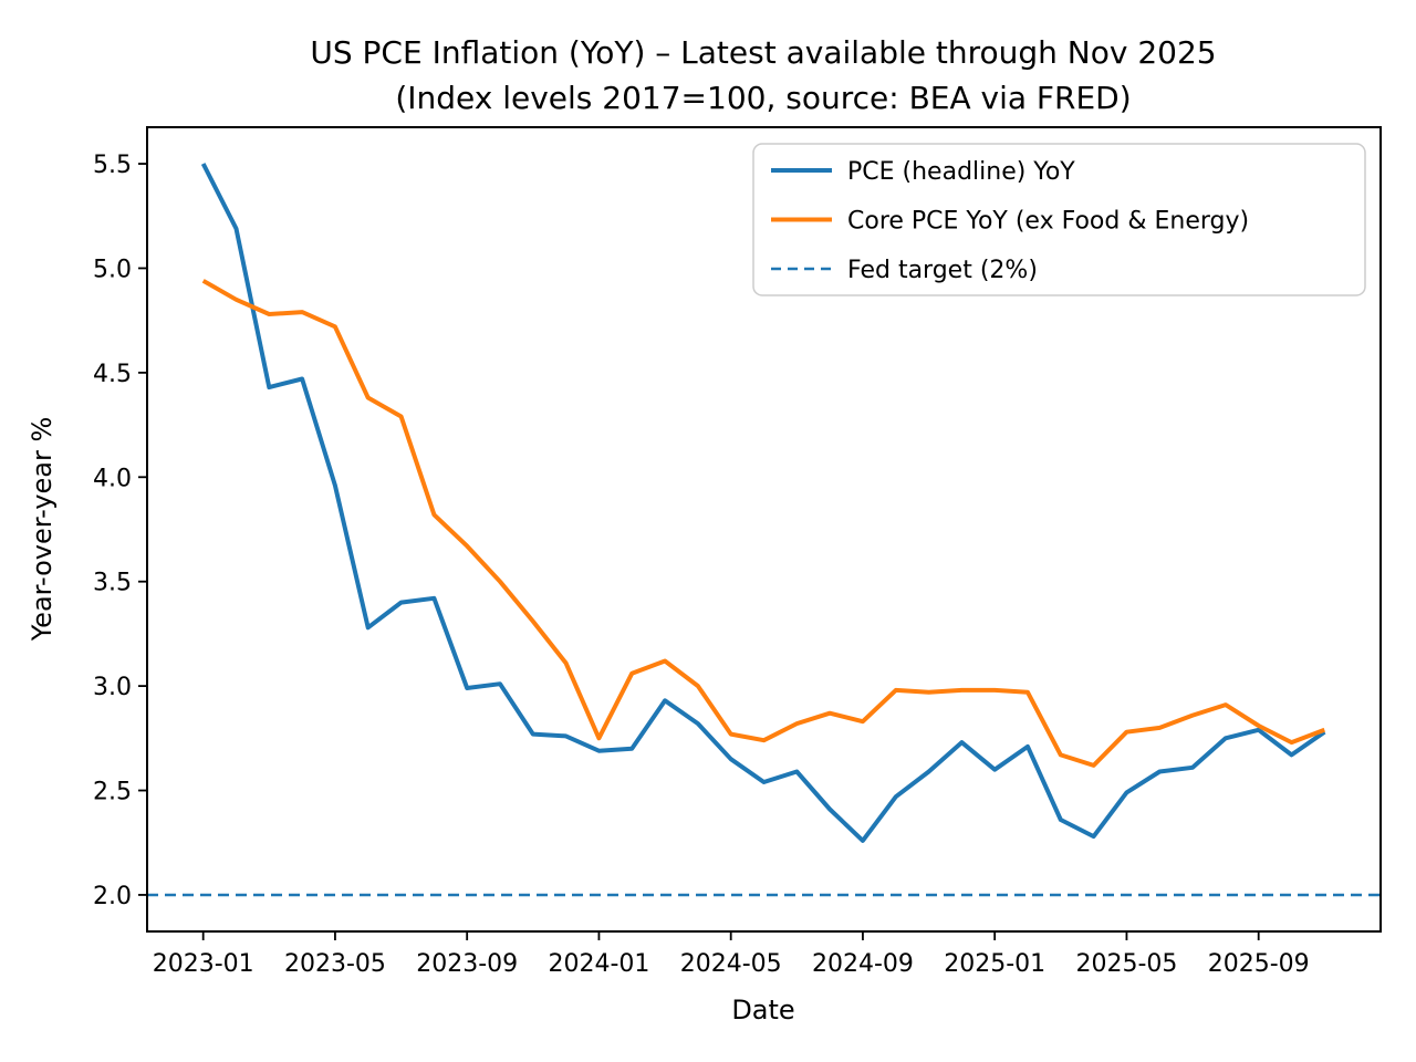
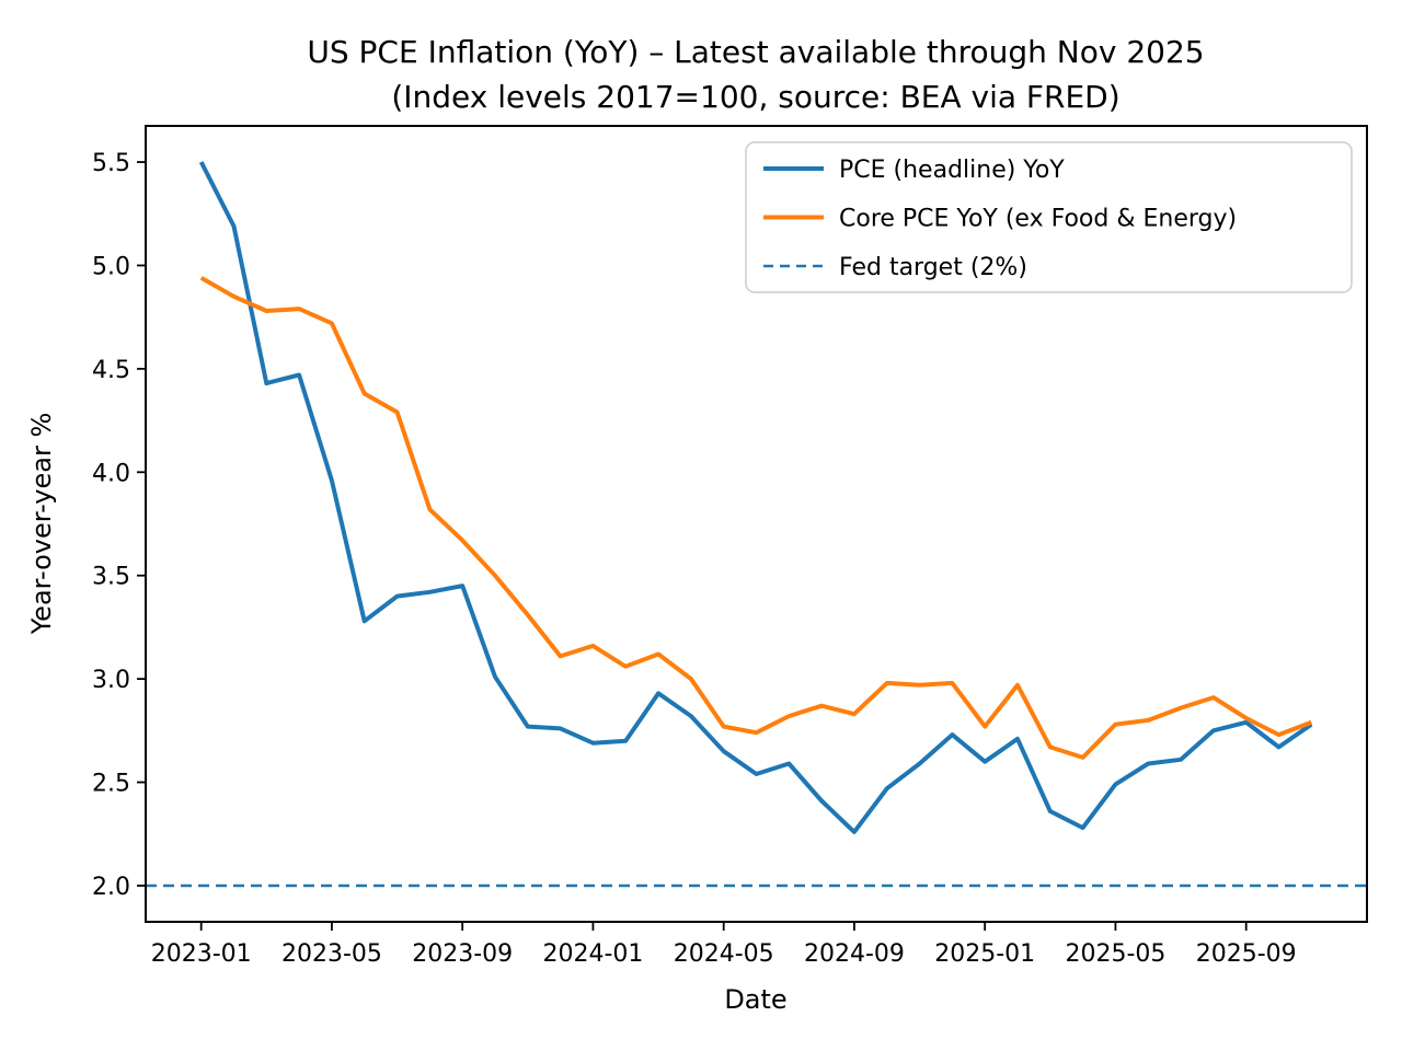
PCE (headline) YoY/2023-09: 2.99 -> 3.45
Core PCE YoY (ex Food & Energy)/2024-01: 2.75 -> 3.16
Core PCE YoY (ex Food & Energy)/2025-01: 2.98 -> 2.77
